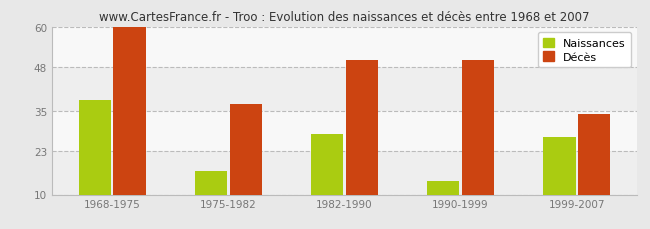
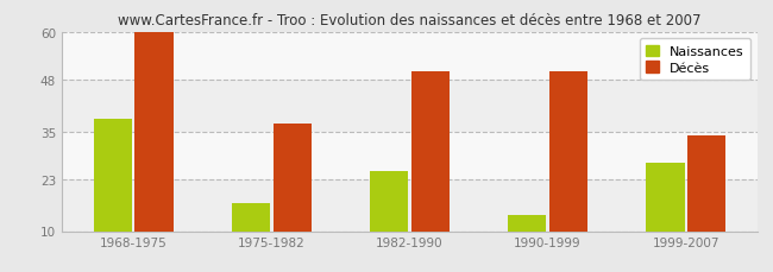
Naissances/1982-1990: 28 -> 25
